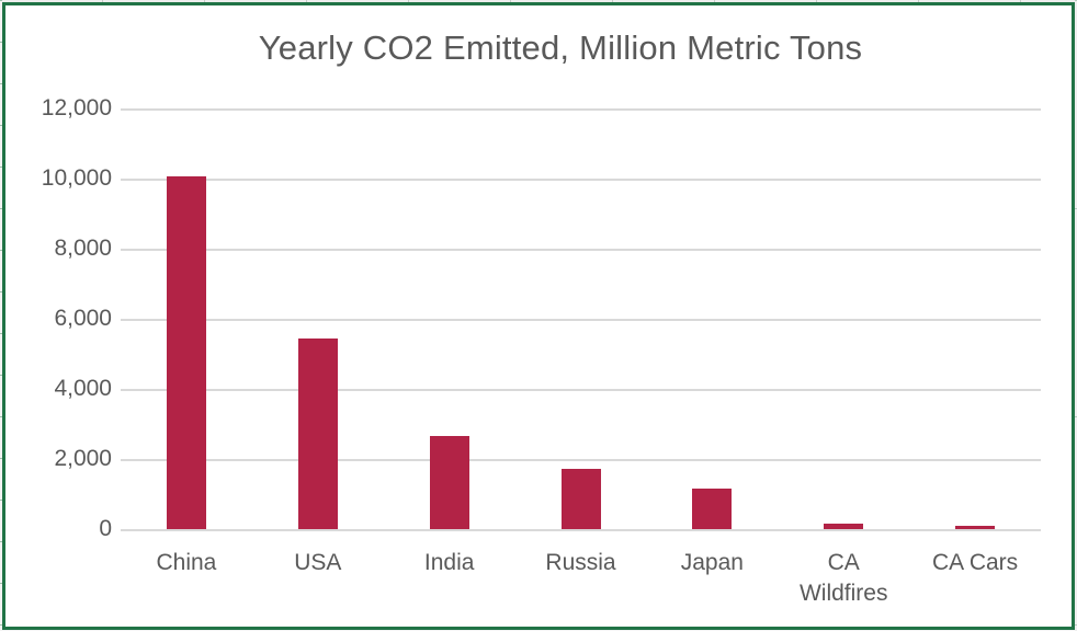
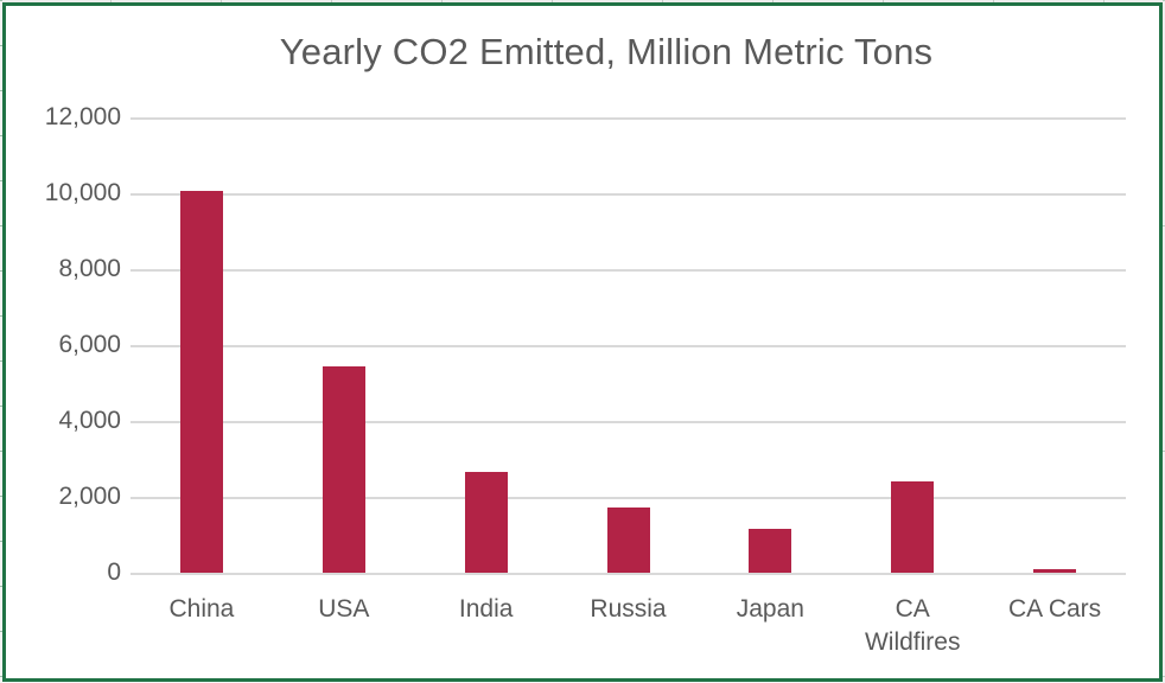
CA Wildfires: 200 -> 2400
